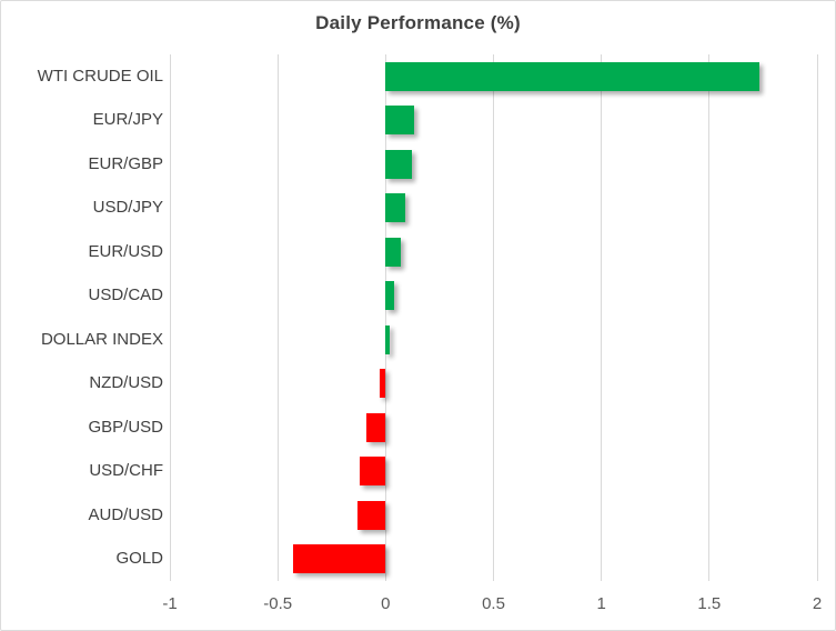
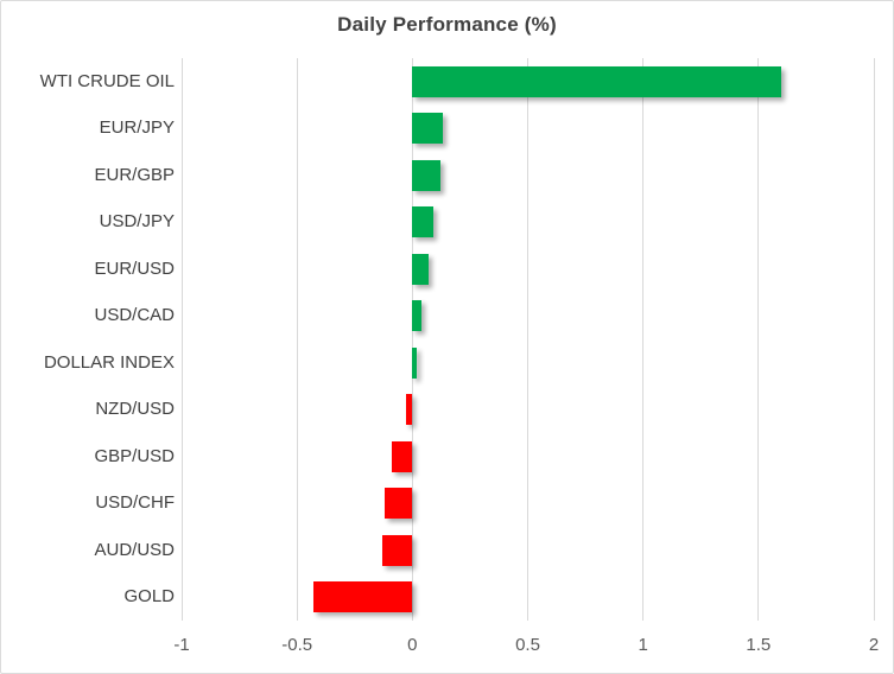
WTI CRUDE OIL: 1.73 -> 1.60
